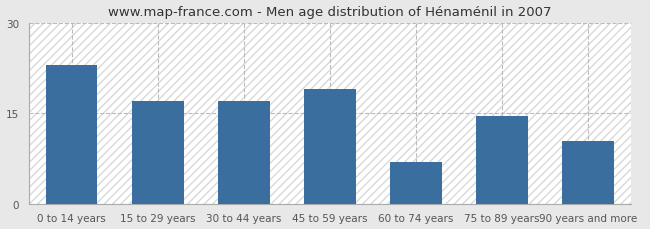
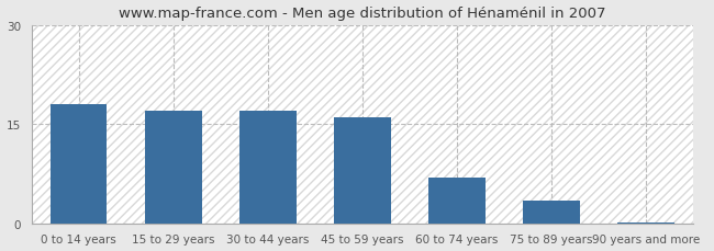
0 to 14 years: 23.0 -> 18.0
45 to 59 years: 19.0 -> 16.0
75 to 89 years: 14.6 -> 3.5
90 years and more: 10.4 -> 0.2
